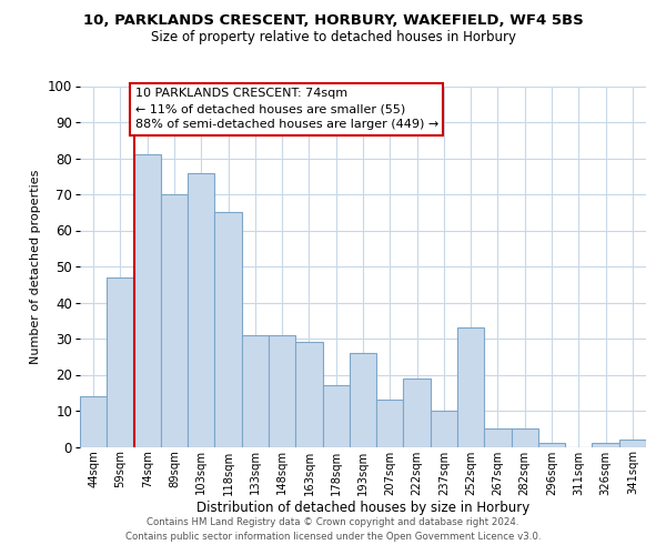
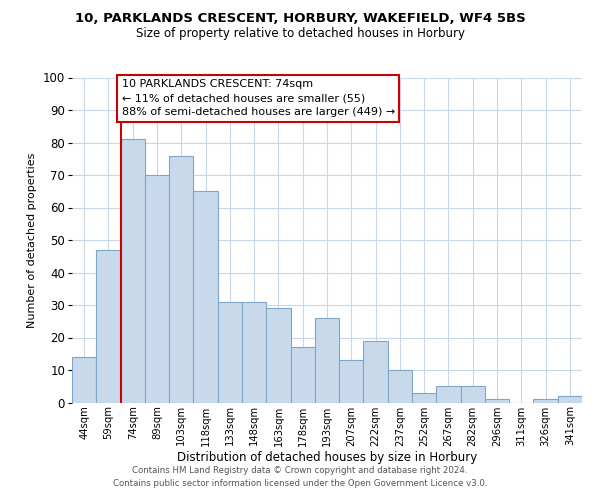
252sqm: 33 -> 3
